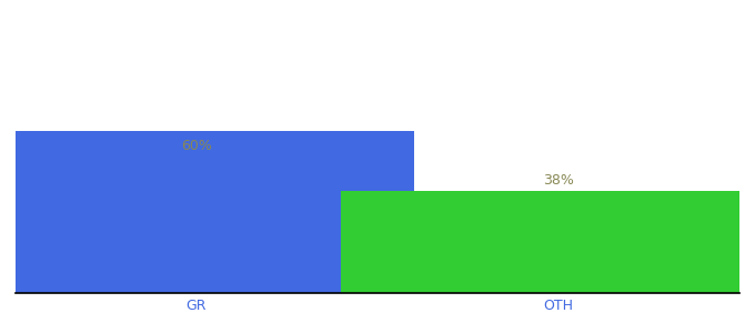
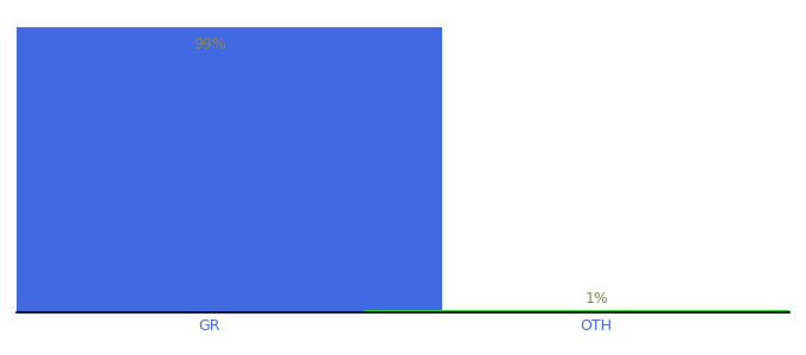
GR: 60% -> 99%
OTH: 38% -> 1%
